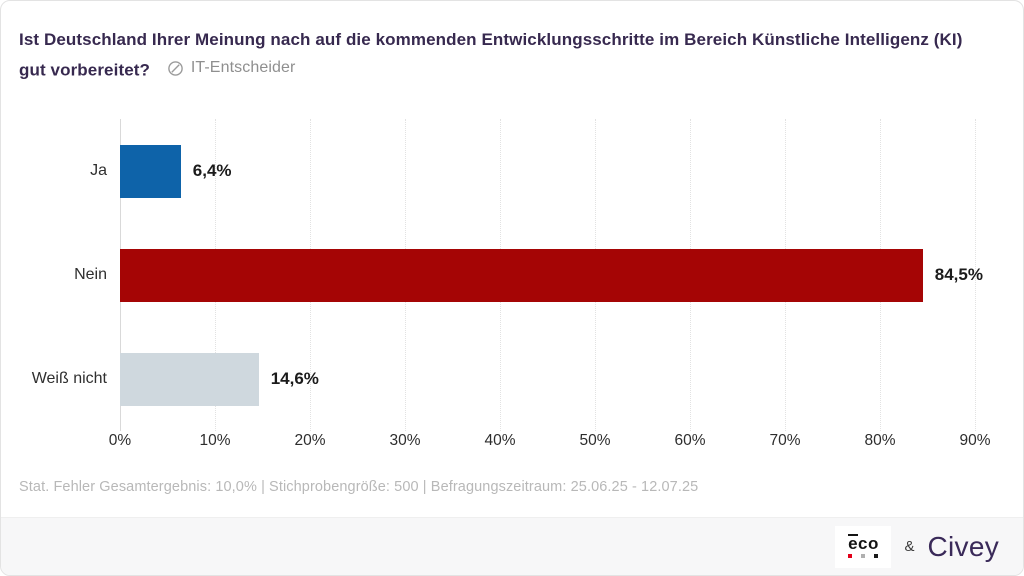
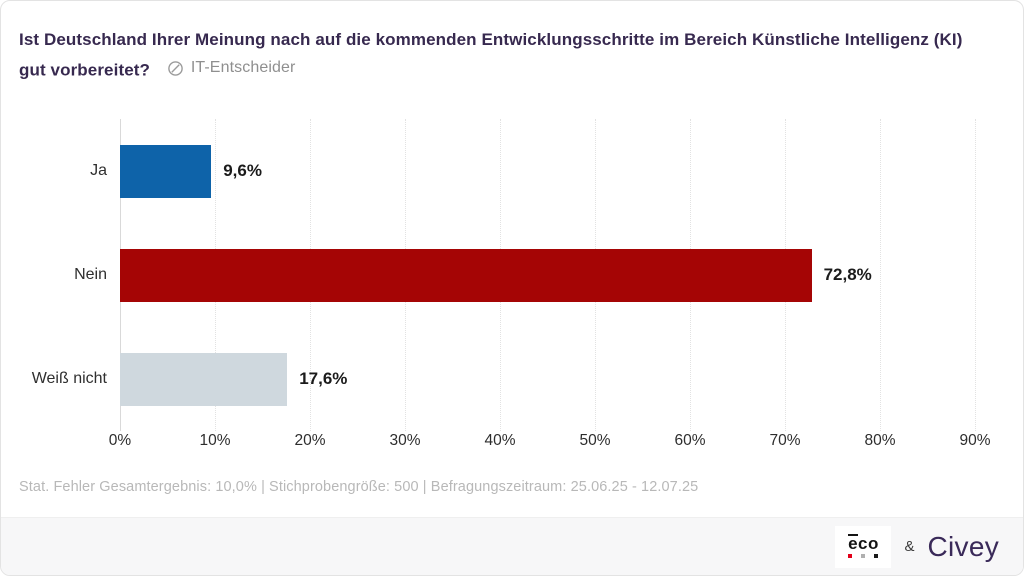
Ja: 6,4% -> 9,6%
Nein: 84,5% -> 72,8%
Weiß nicht: 14,6% -> 17,6%
